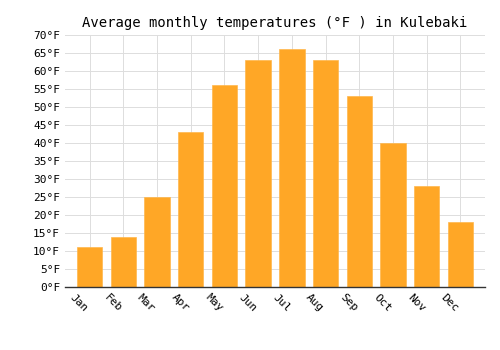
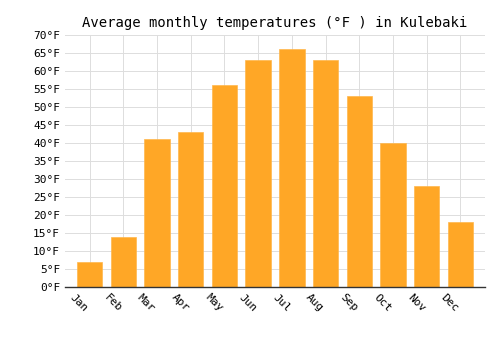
Jan: 11°F -> 7°F
Mar: 25°F -> 41°F
